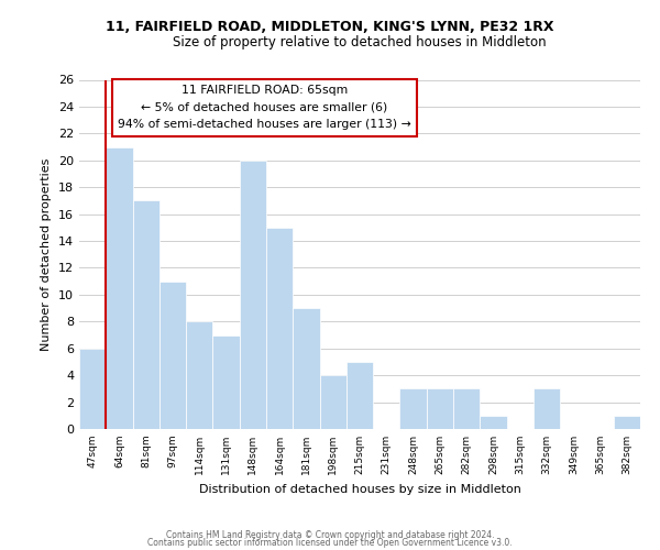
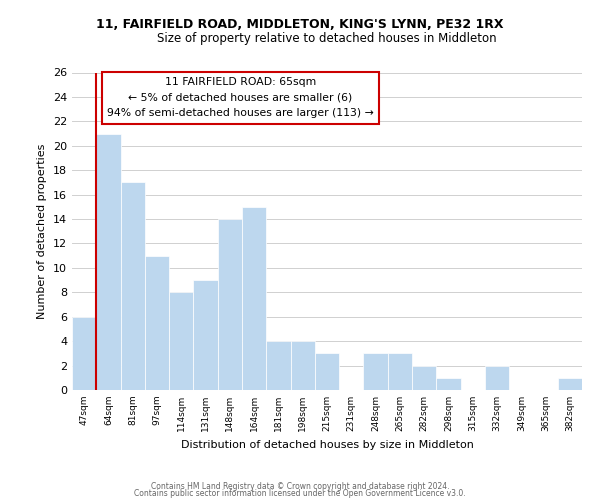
131sqm: 7 -> 9
148sqm: 20 -> 14
181sqm: 9 -> 4
215sqm: 5 -> 3
282sqm: 3 -> 2
332sqm: 3 -> 2
